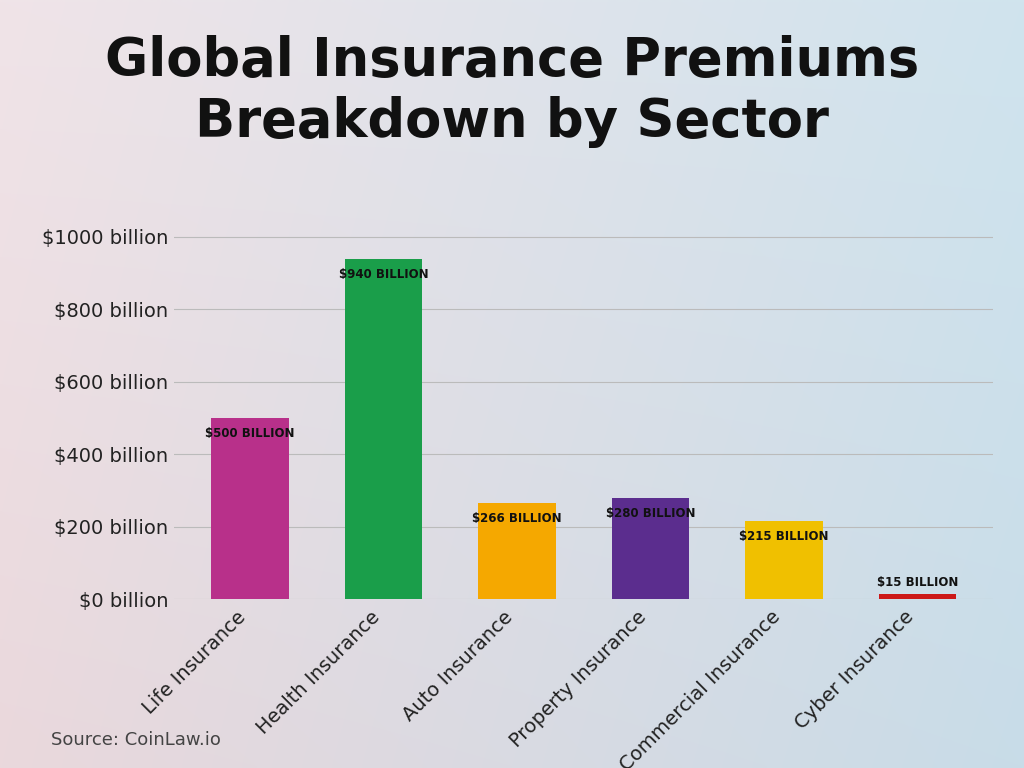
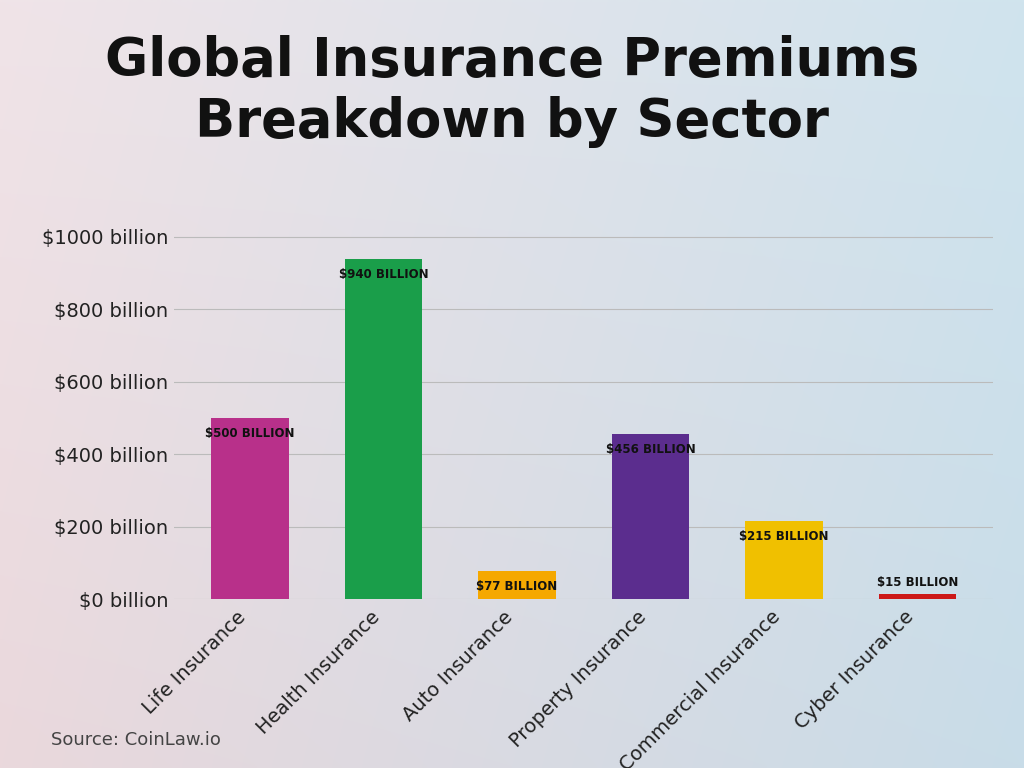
Auto Insurance: $266 -> $77
Property Insurance: $280 -> $456
